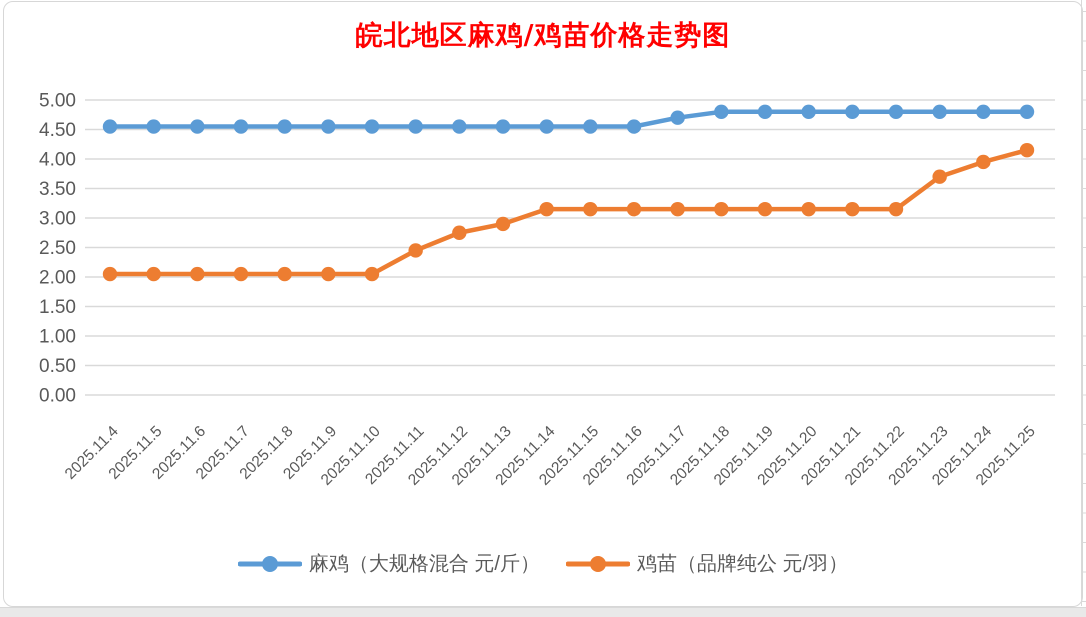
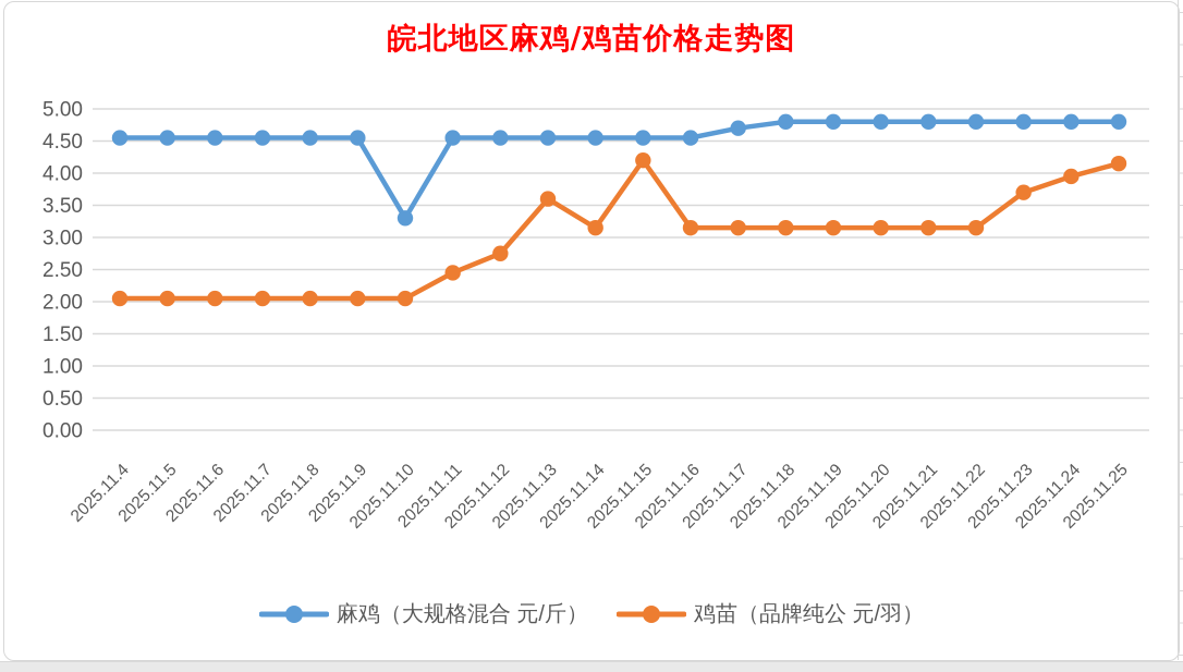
麻鸡（大规格混合 元/斤）/2025.11.10: 4.5 -> 3.3
鸡苗（品牌纯公 元/羽）/2025.11.13: 2.9 -> 3.6
鸡苗（品牌纯公 元/羽）/2025.11.15: 3.1 -> 4.2
